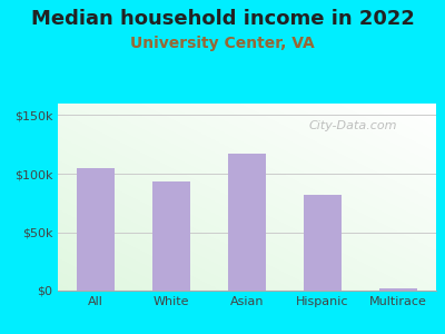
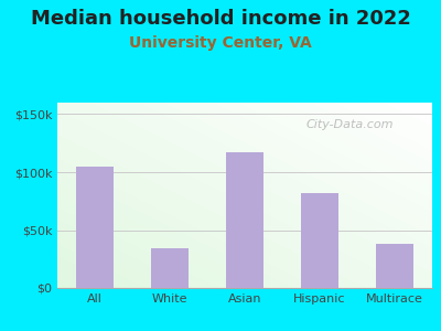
White: $93k -> $34k
Multirace: $2k -> $38k
